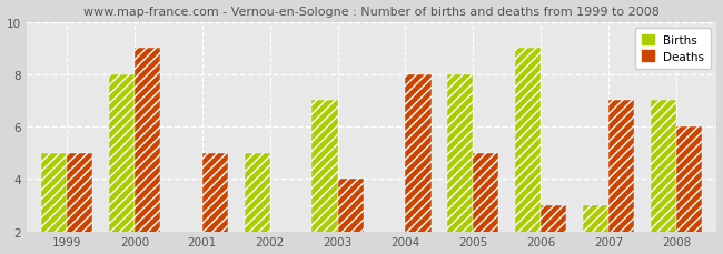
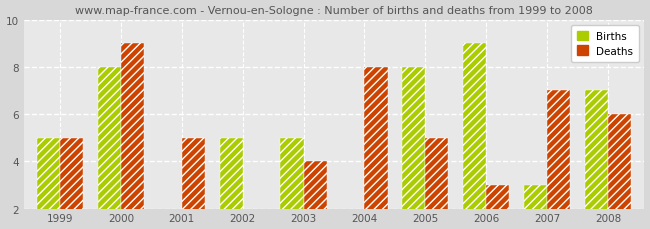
Births/2003: 7 -> 5
